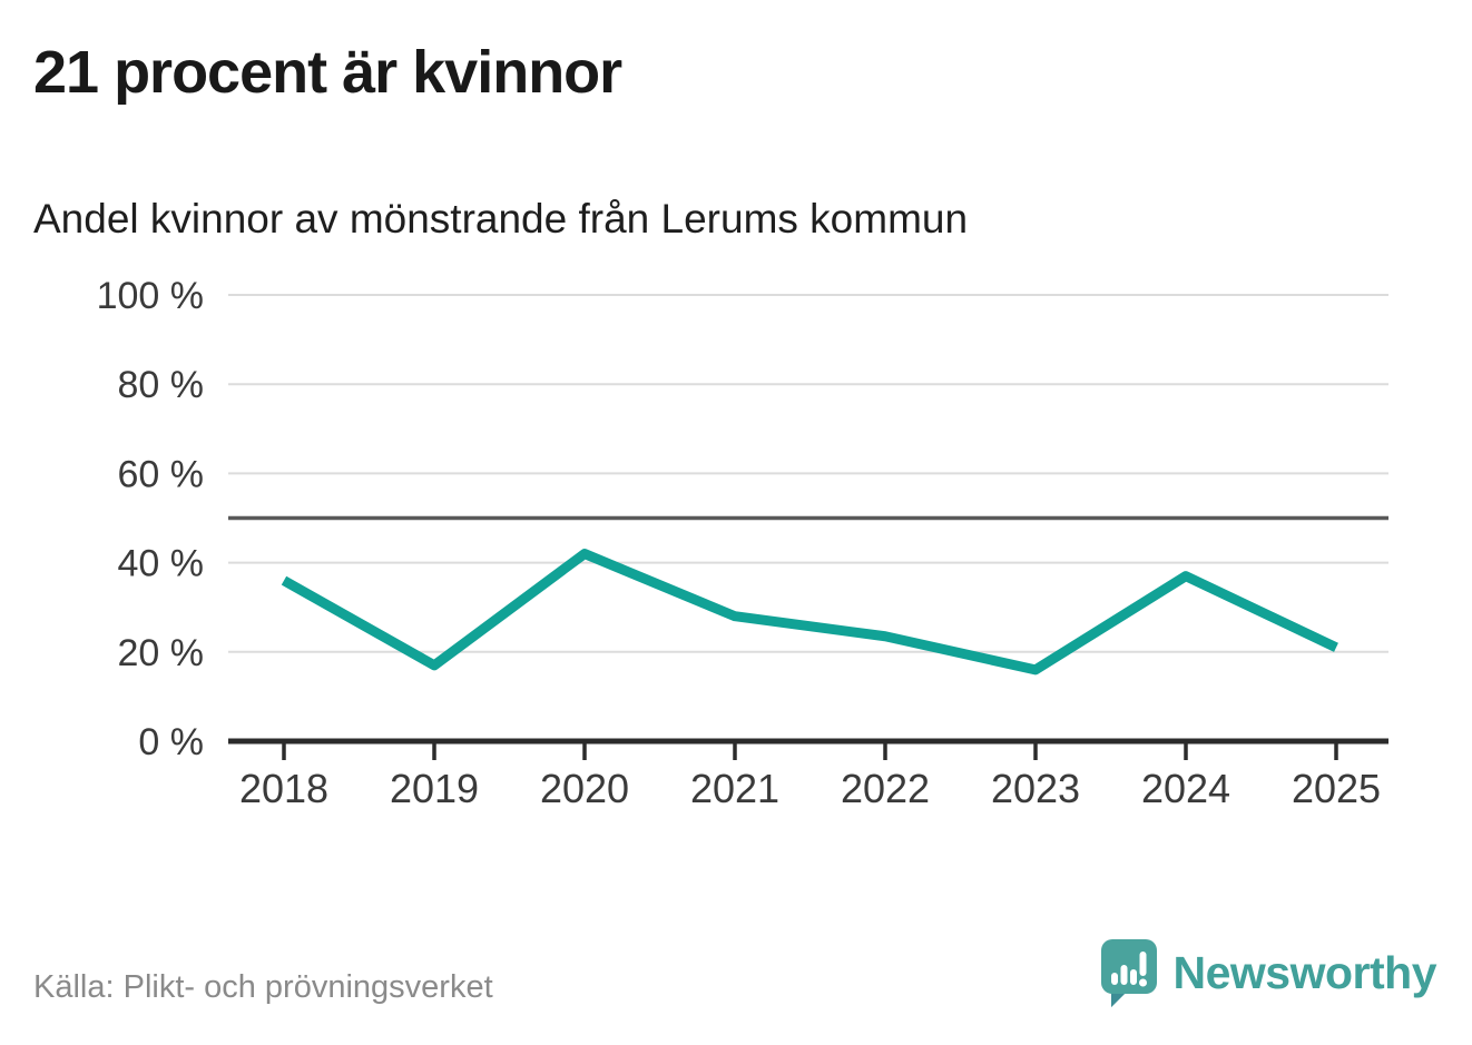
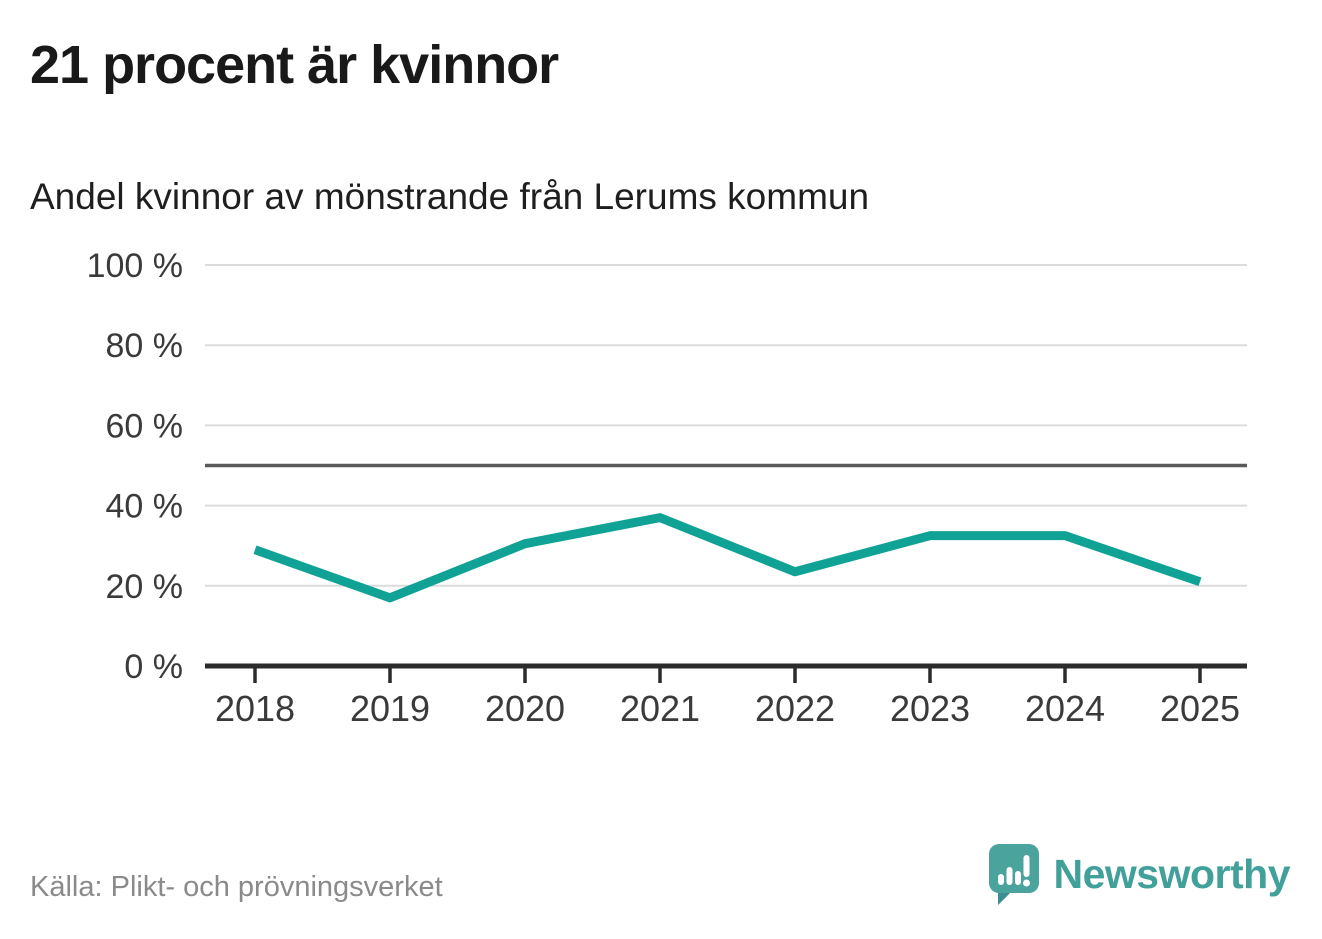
2018: 36% -> 29%
2020: 42% -> 30%
2021: 28% -> 37%
2023: 16% -> 32%
2024: 37% -> 32%
